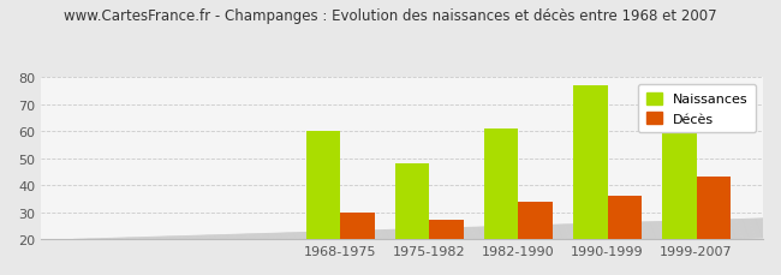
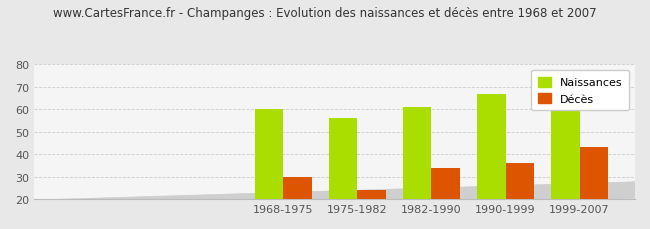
Naissances/1975-1982: 48 -> 56
Décès/1975-1982: 27 -> 24
Naissances/1990-1999: 77 -> 67
